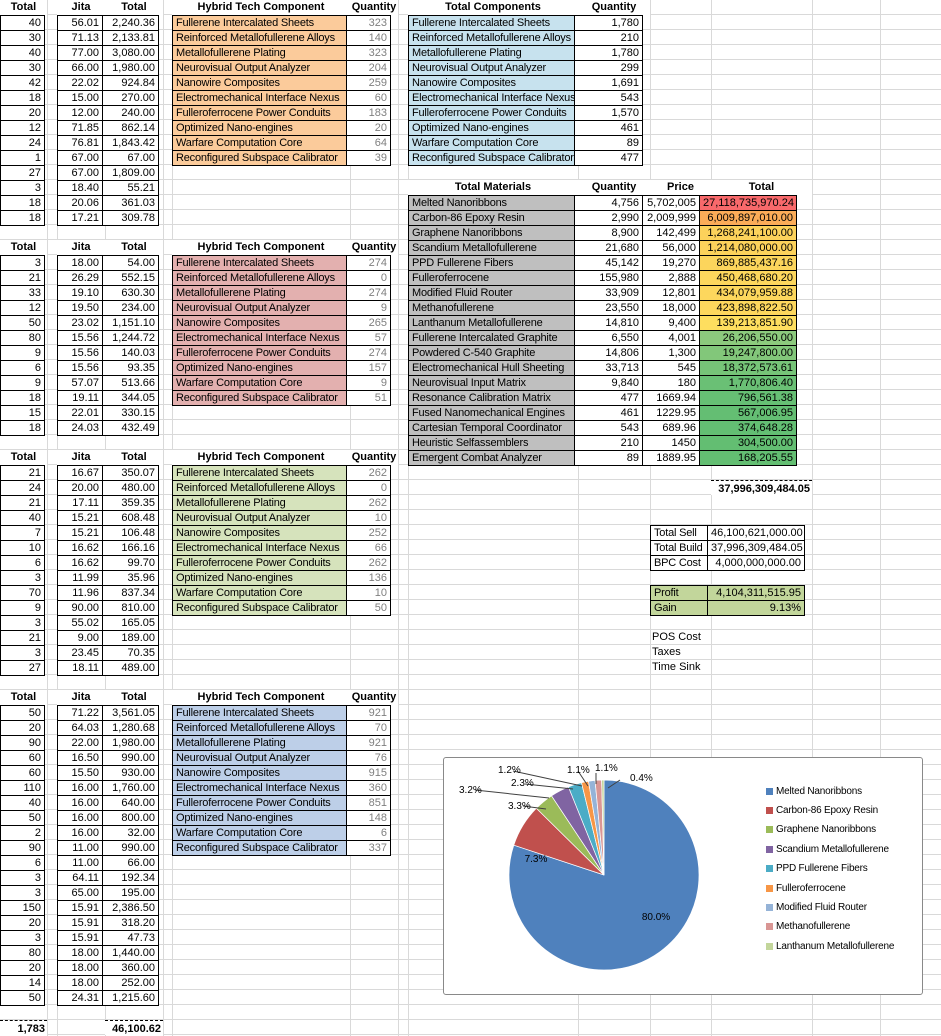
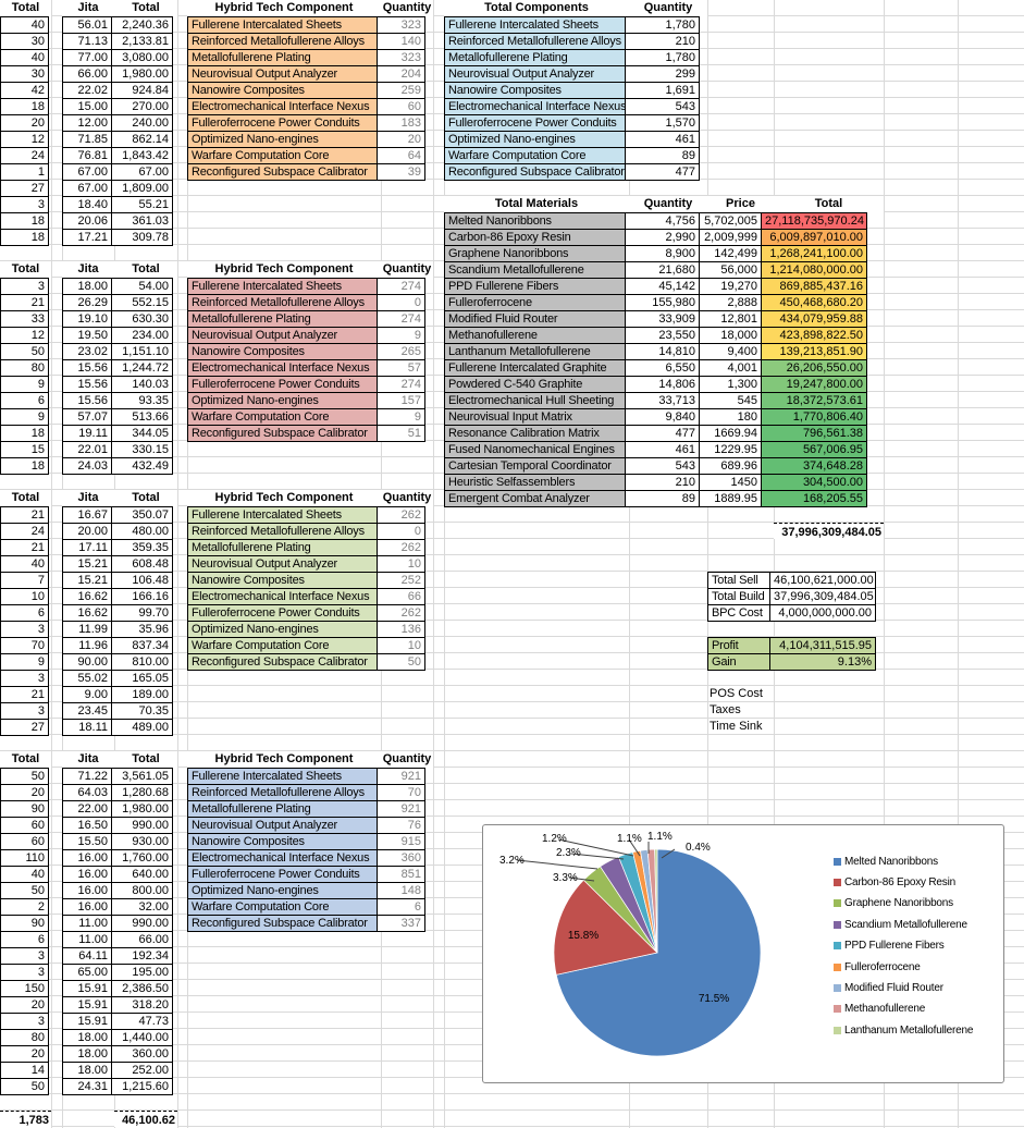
Melted Nanoribbons: 80.0% -> 71.5%
Carbon-86 Epoxy Resin: 7.3% -> 15.8%
